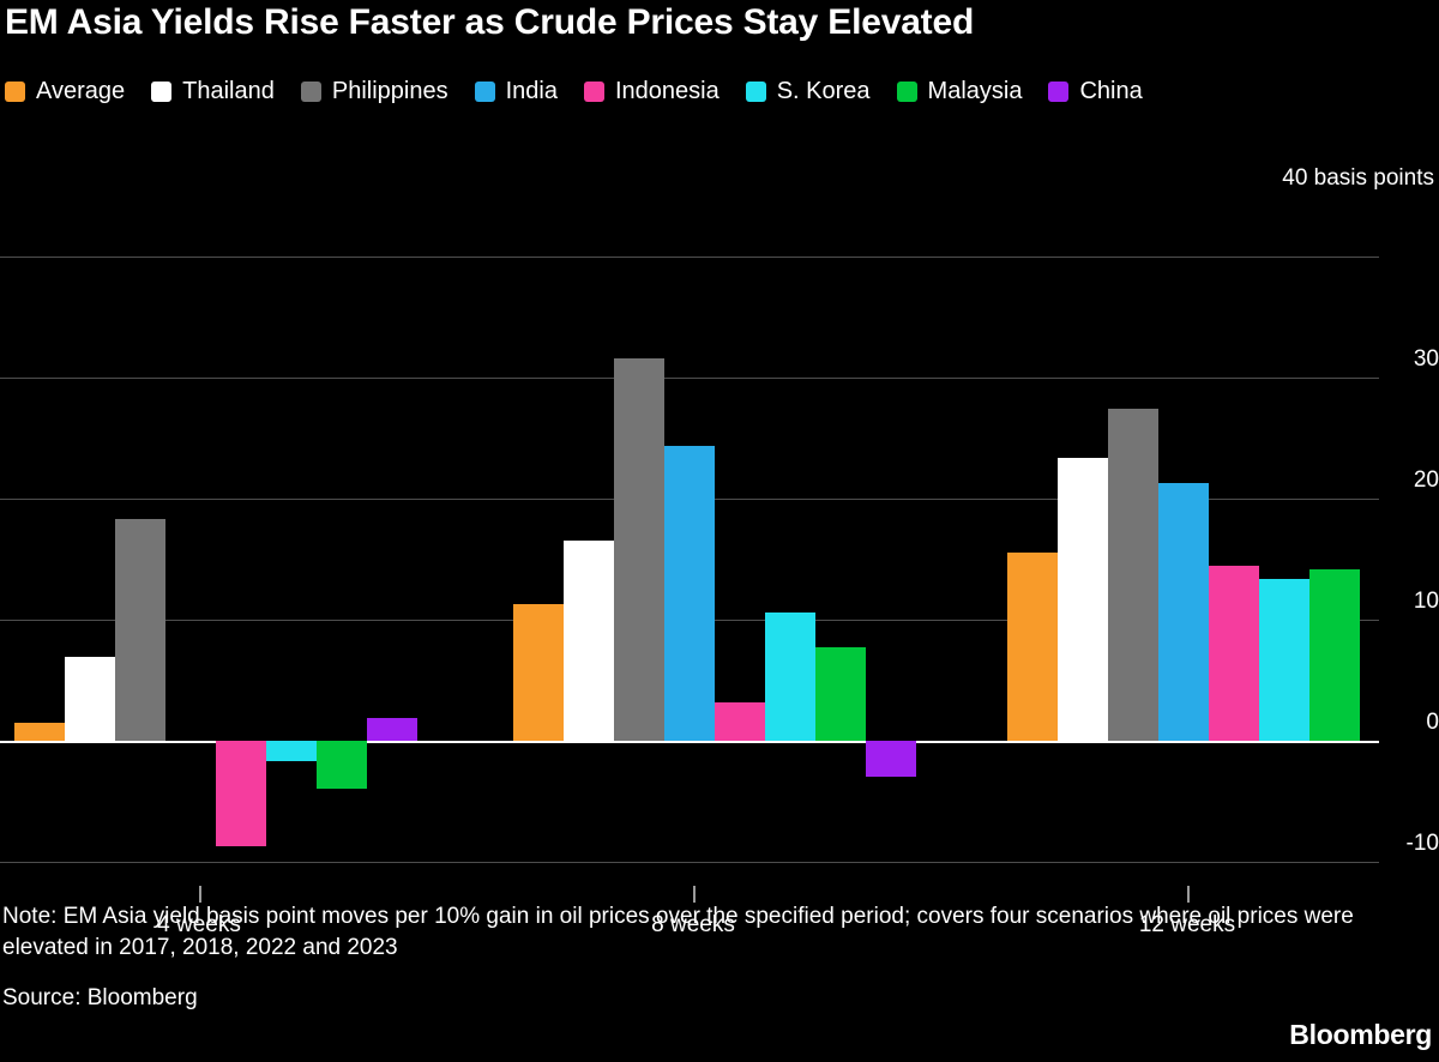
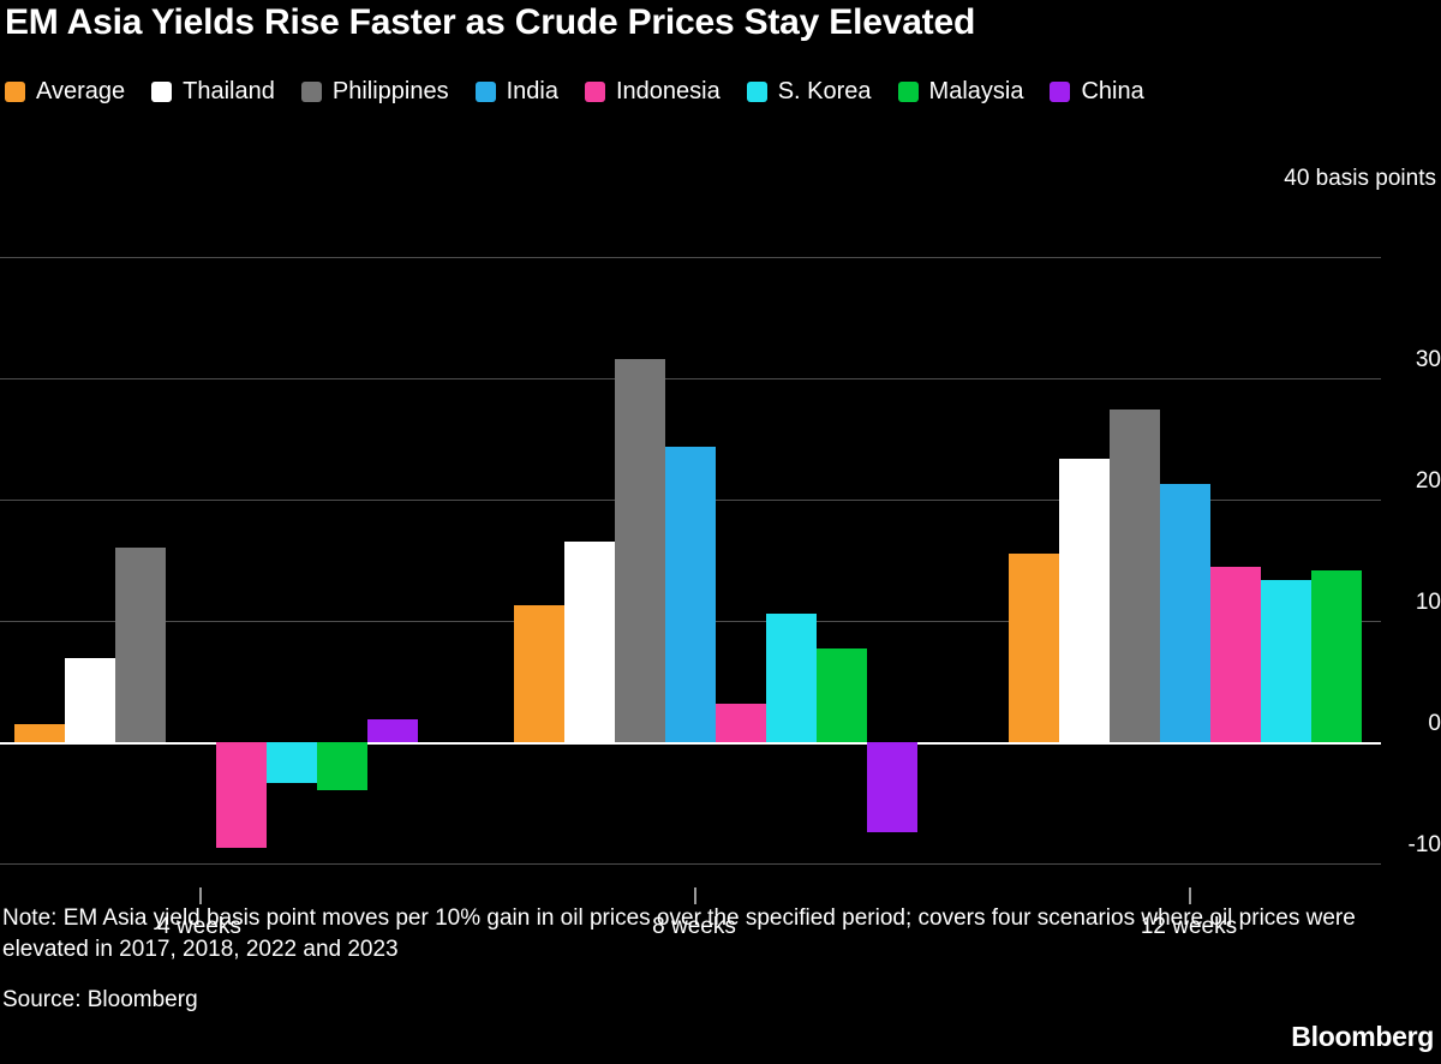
Philippines/4 weeks: 18.3 -> 16.0
S. Korea/4 weeks: -1.7 -> -3.4
China/8 weeks: -3.0 -> -7.4
